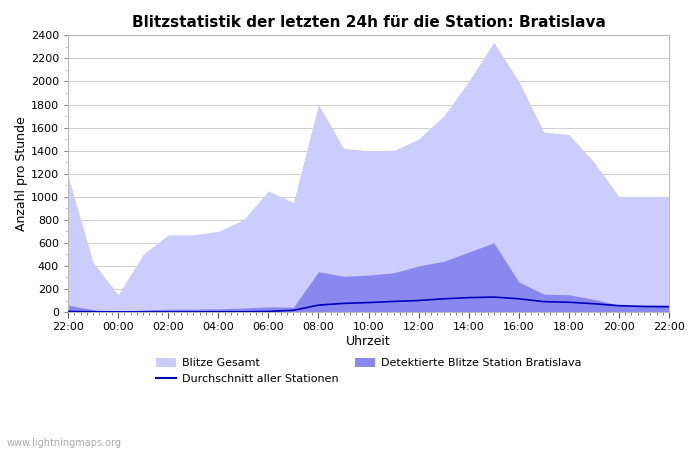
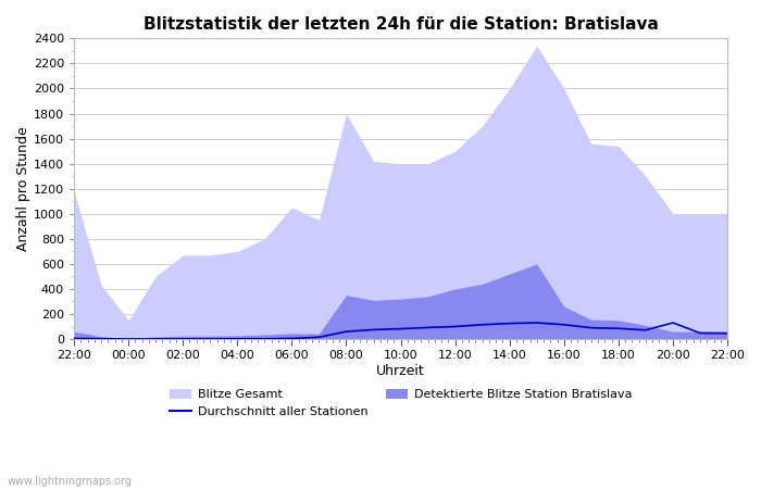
Durchschnitt aller Stationen/20:00: 60 -> 130
